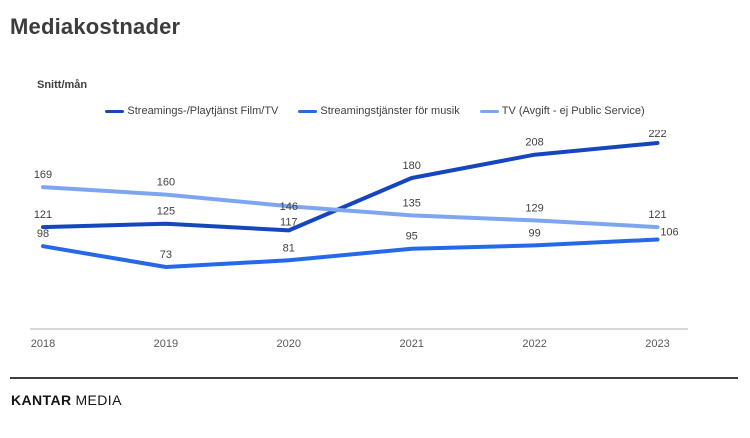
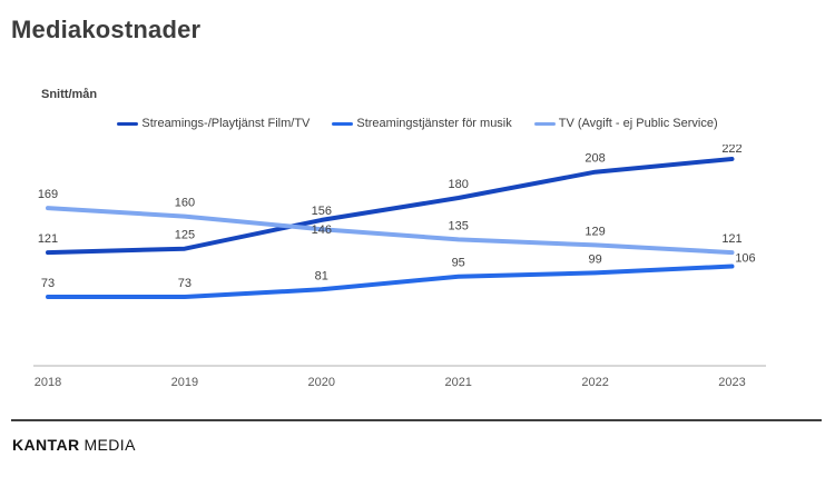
Streamingstjänster för musik/2018: 98 -> 73
Streamings-/Playtjänst Film/TV/2020: 117 -> 156
